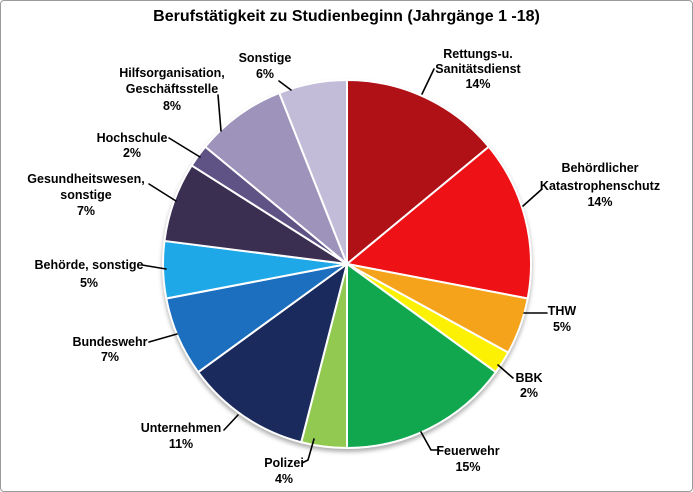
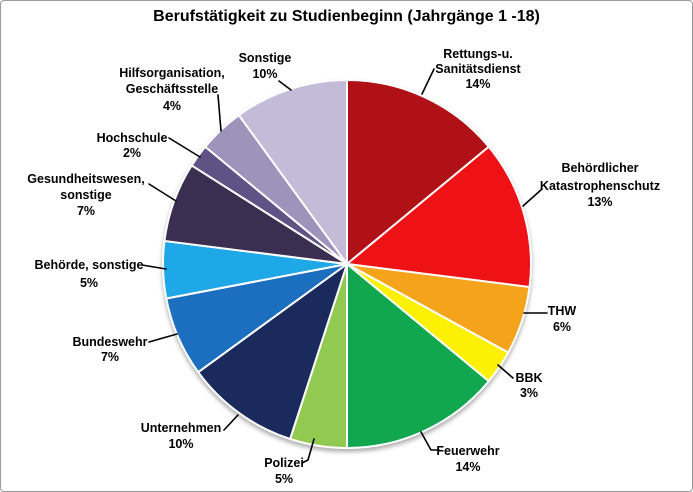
Behördlicher Katastrophenschutz: 14% -> 13%
THW: 5% -> 6%
BBK: 2% -> 3%
Feuerwehr: 15% -> 14%
Polizei: 4% -> 5%
Unternehmen: 11% -> 10%
Hilfsorganisation, Geschäftsstelle: 8% -> 4%
Sonstige: 6% -> 10%
